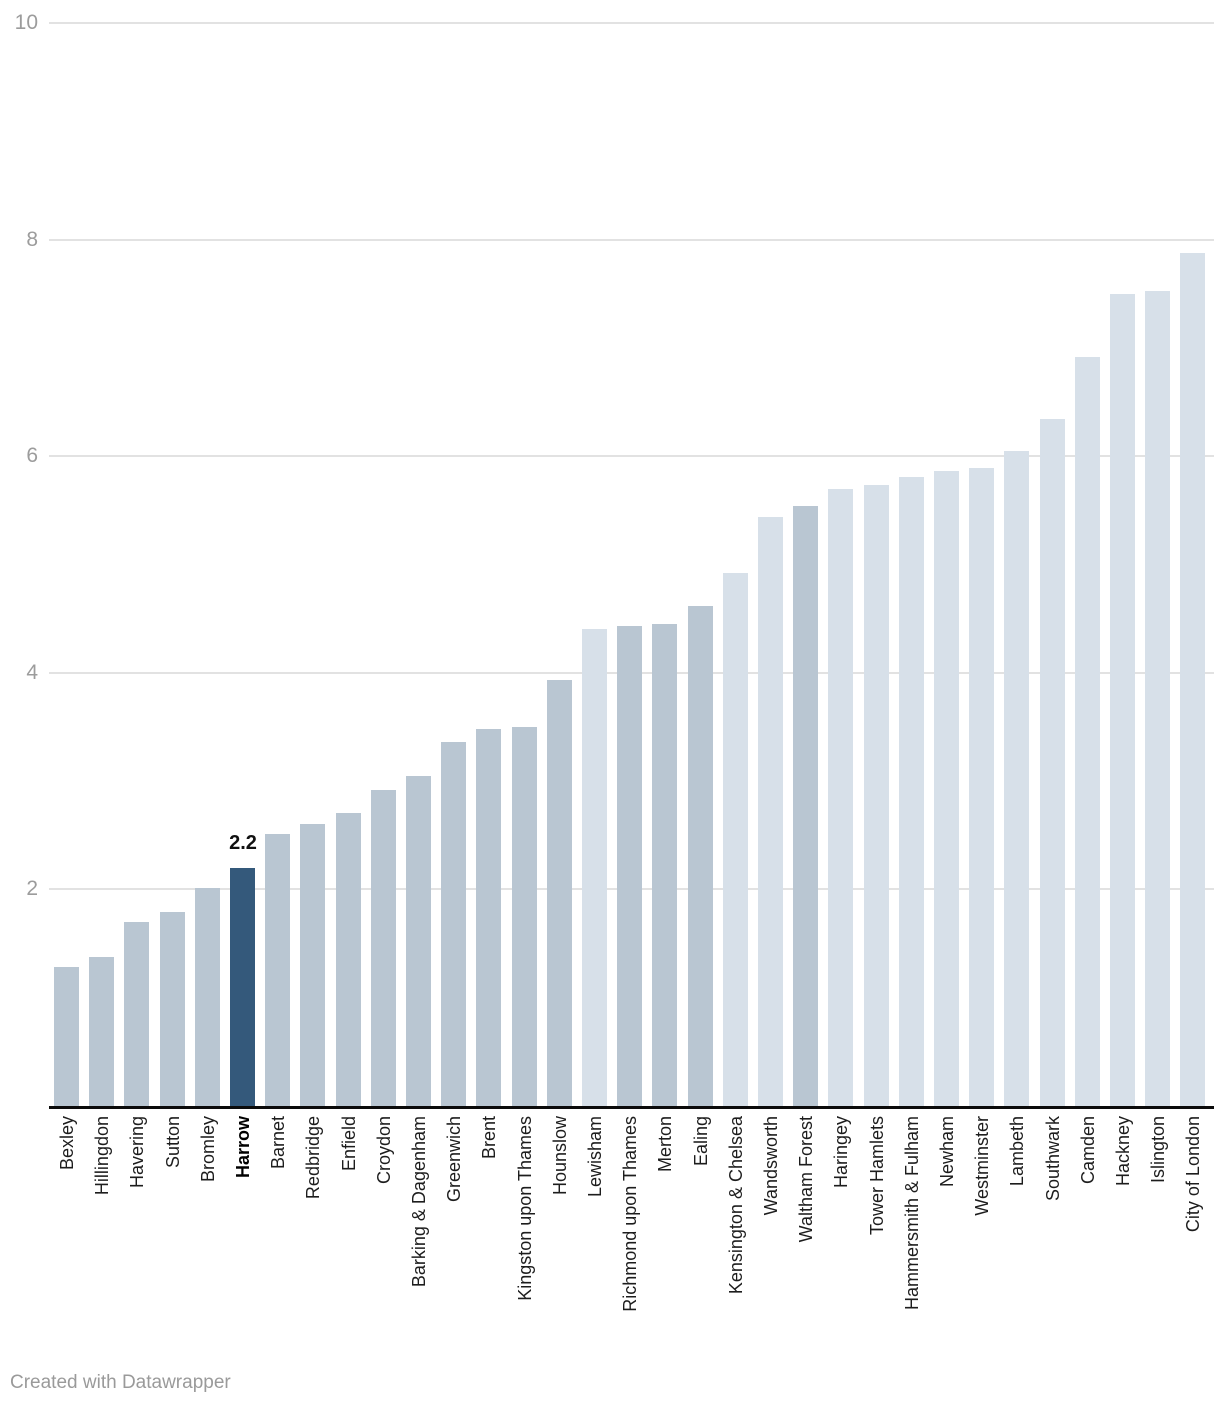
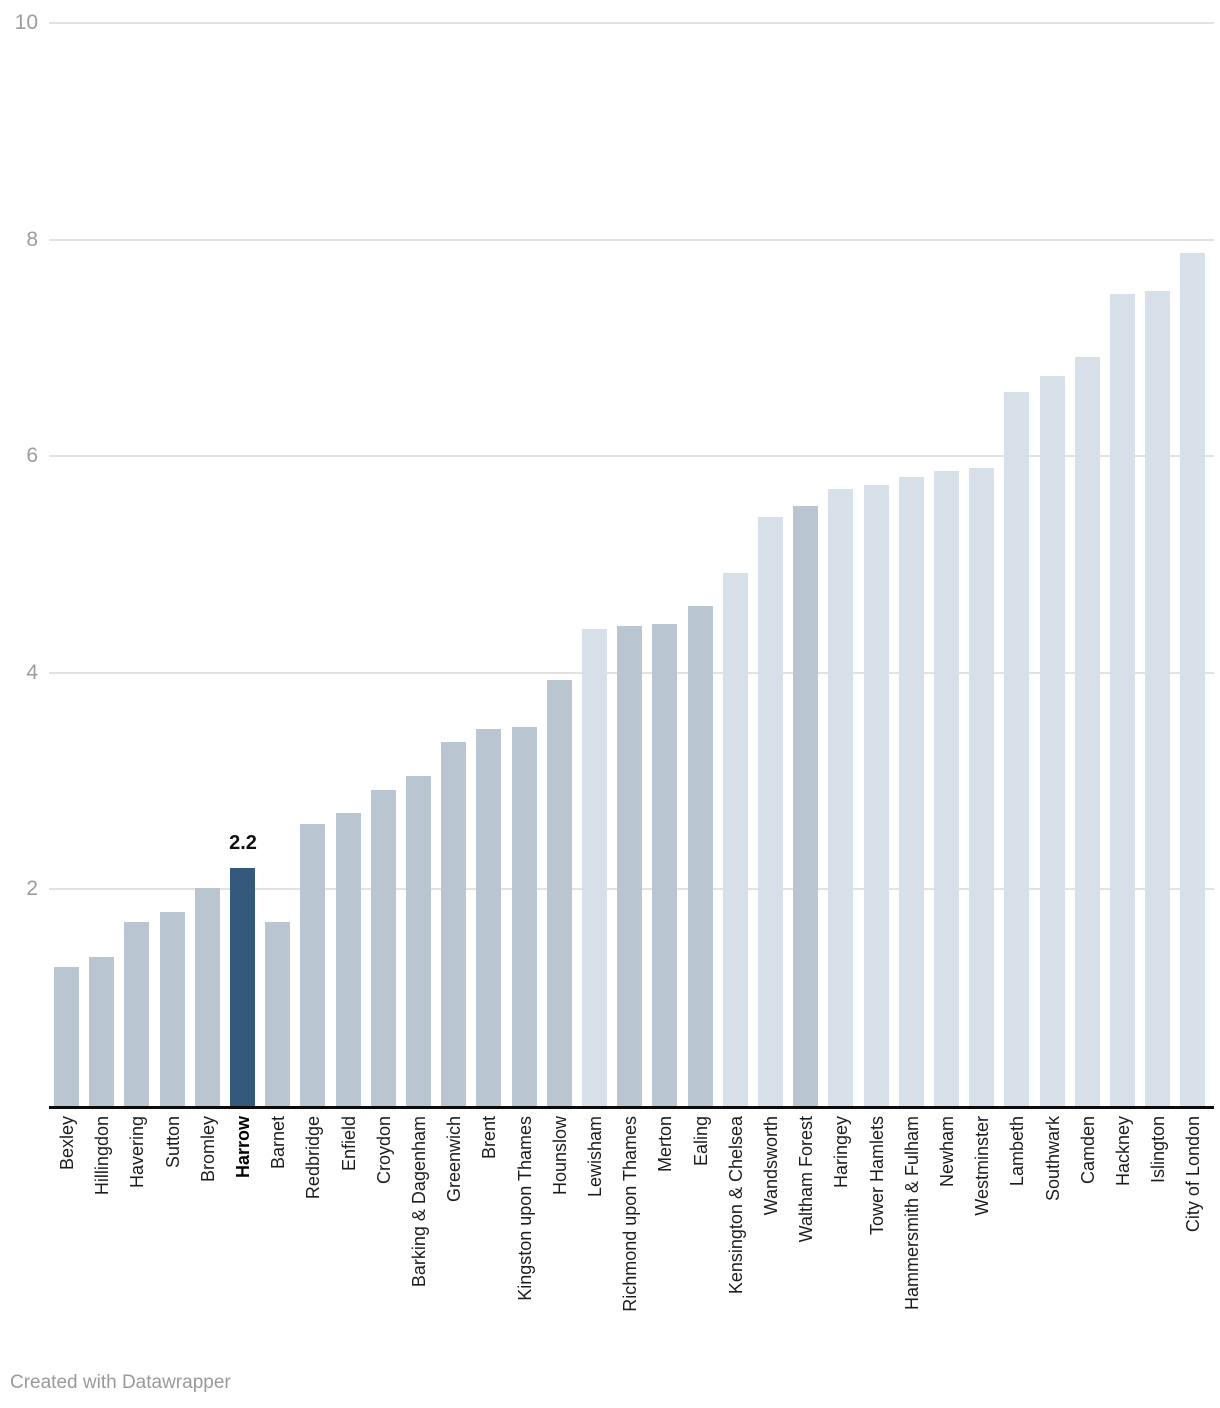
Barnet: 2.51 -> 1.70
Lambeth: 6.05 -> 6.59
Southwark: 6.34 -> 6.74
